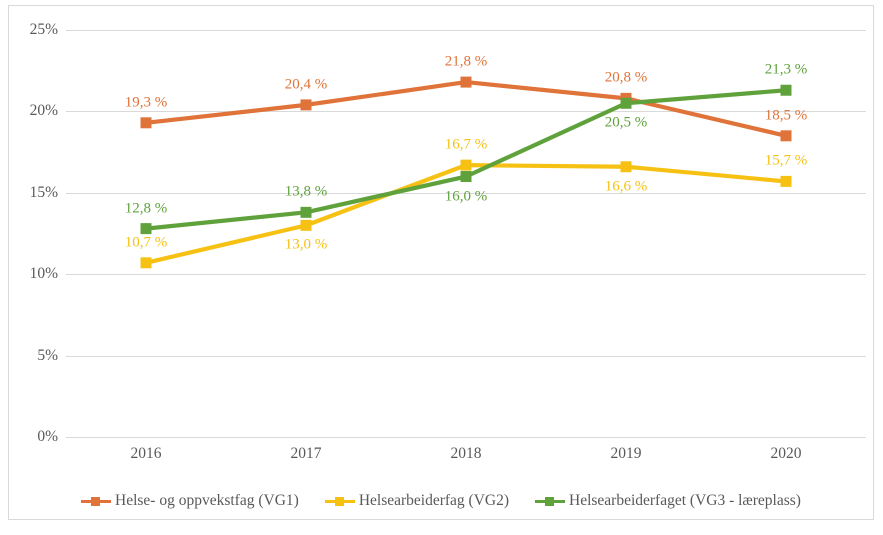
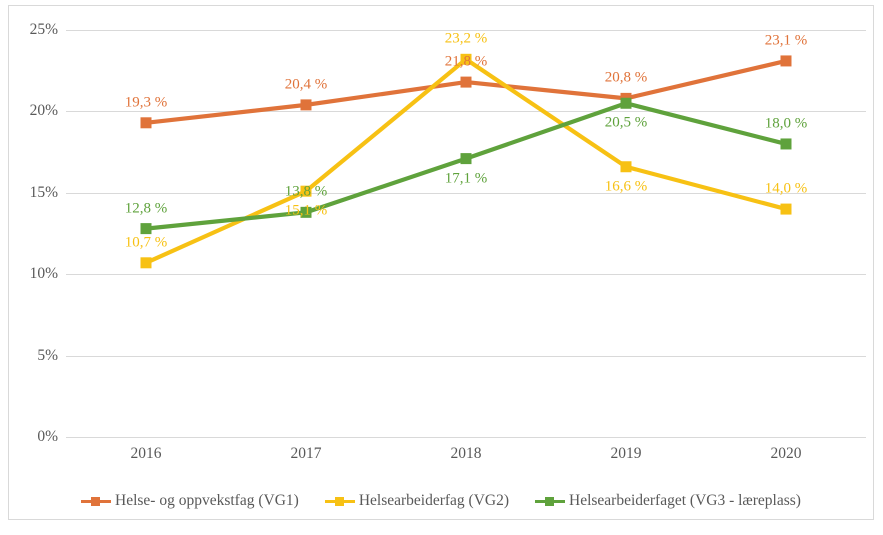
Helsearbeiderfag (VG2)/2017: 13,0 -> 15,1
Helsearbeiderfag (VG2)/2018: 16,7 -> 23,2
Helsearbeiderfaget (VG3 - læreplass)/2018: 16,0 -> 17,1
Helse- og oppvekstfag (VG1)/2020: 18,5 -> 23,1
Helsearbeiderfag (VG2)/2020: 15,7 -> 14,0
Helsearbeiderfaget (VG3 - læreplass)/2020: 21,3 -> 18,0
